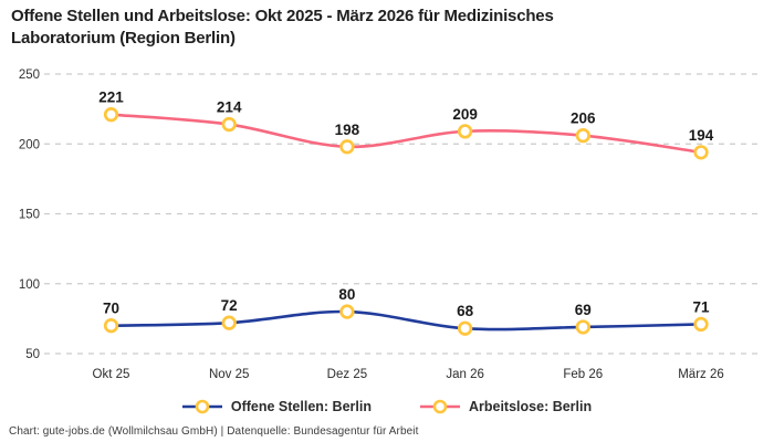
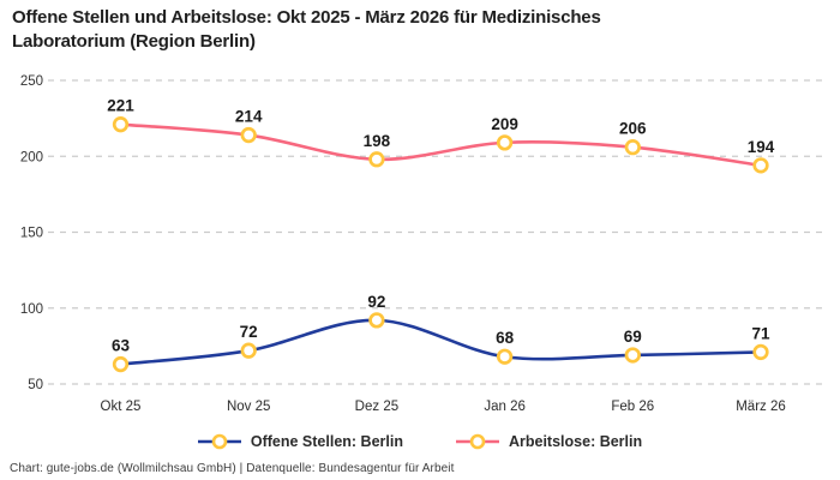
Offene Stellen: Berlin/Okt 25: 70 -> 63
Offene Stellen: Berlin/Dez 25: 80 -> 92
